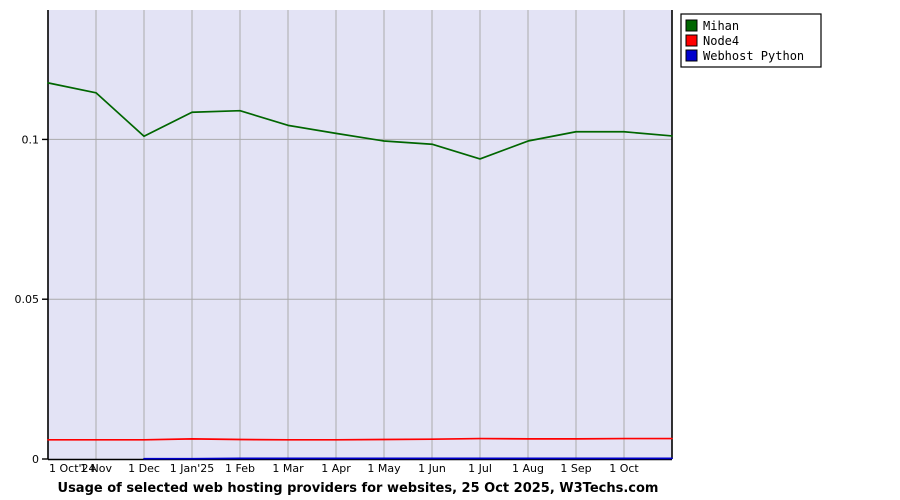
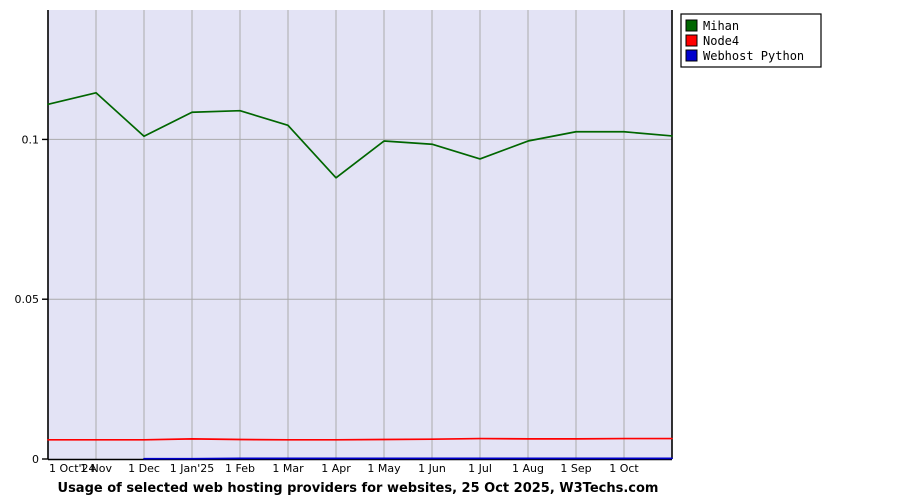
Mihan/1 Oct'24: 0.118 -> 0.111
Mihan/1 Apr: 0.102 -> 0.088
